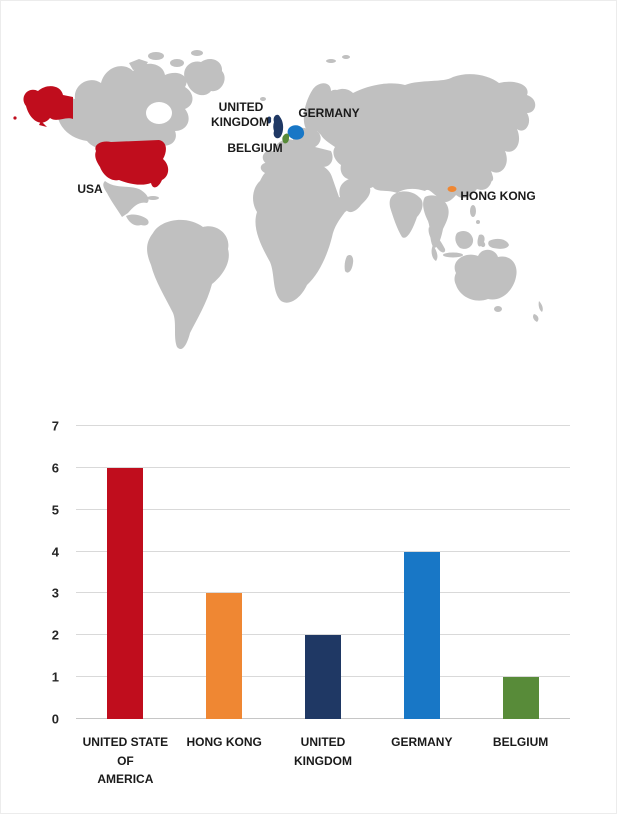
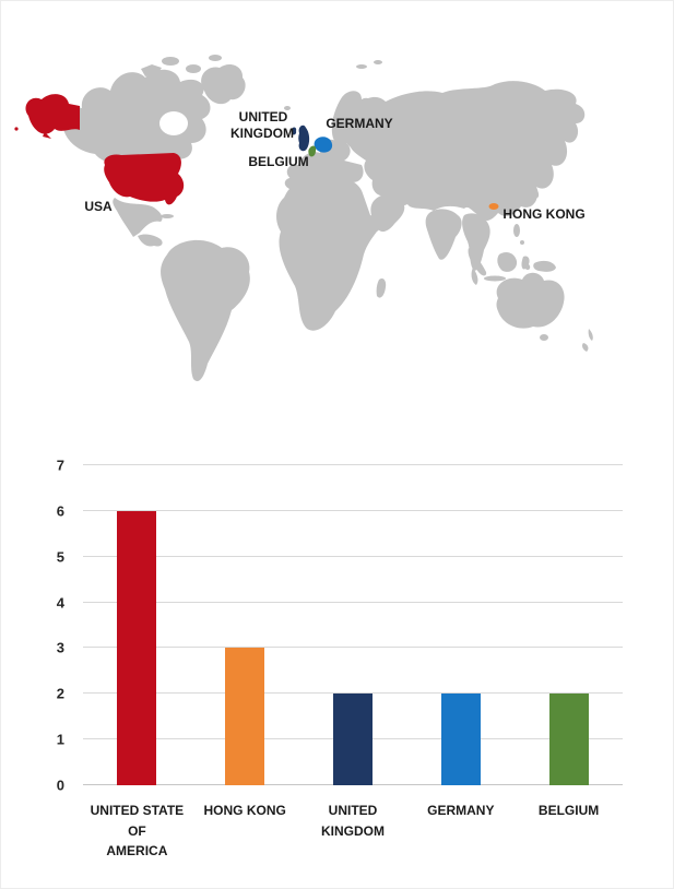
GERMANY: 4 -> 2
BELGIUM: 1 -> 2
